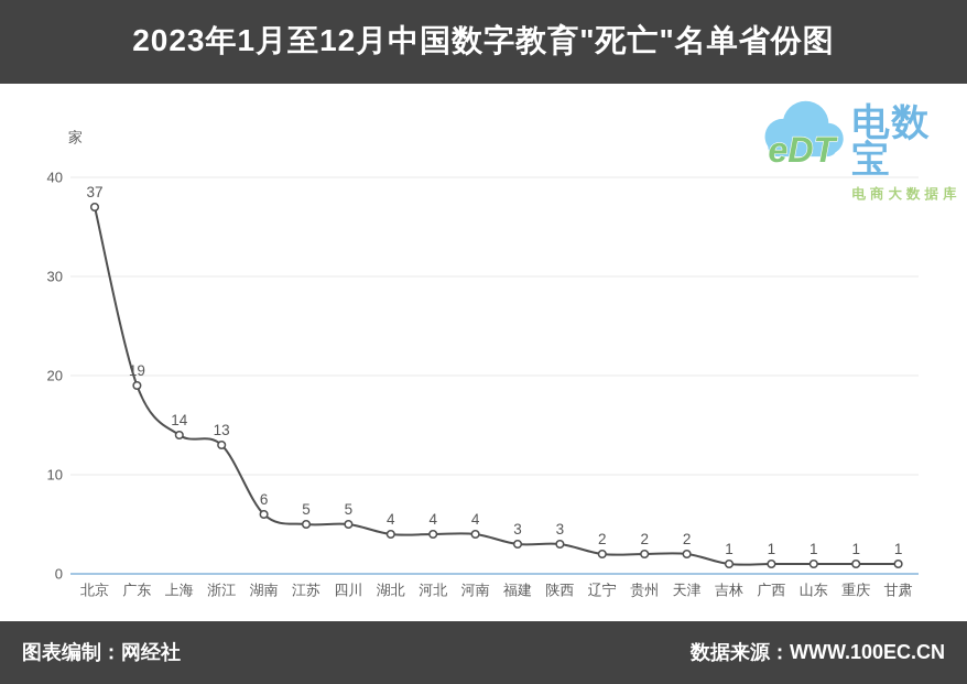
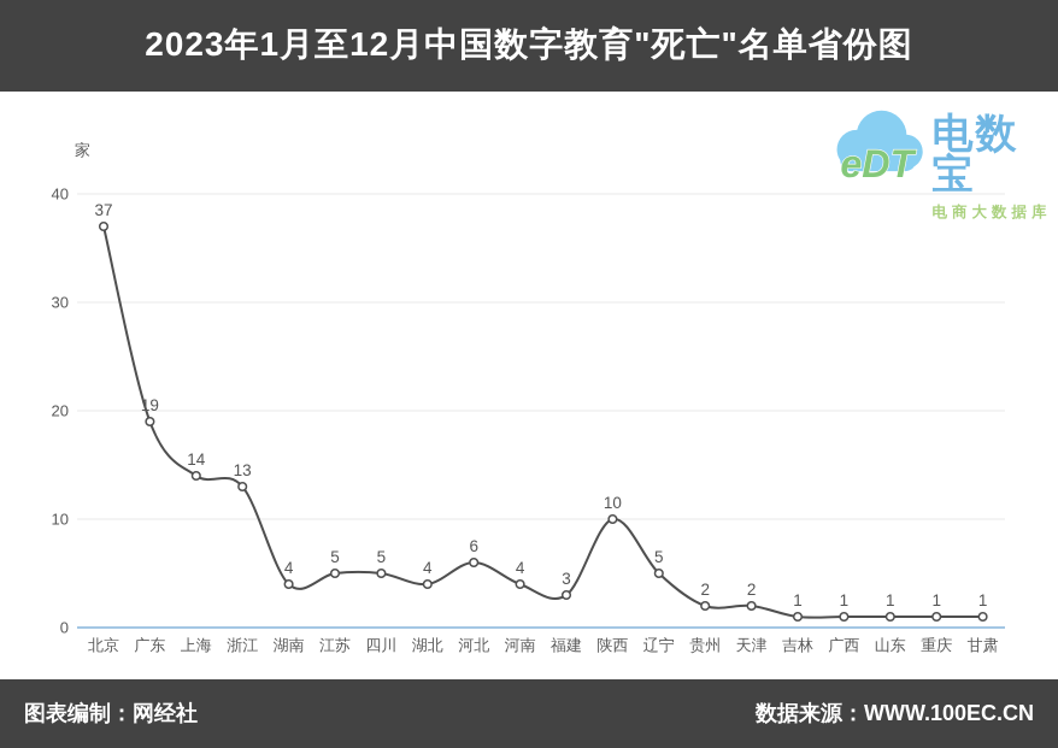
湖南: 6 -> 4
河北: 4 -> 6
陕西: 3 -> 10
辽宁: 2 -> 5
